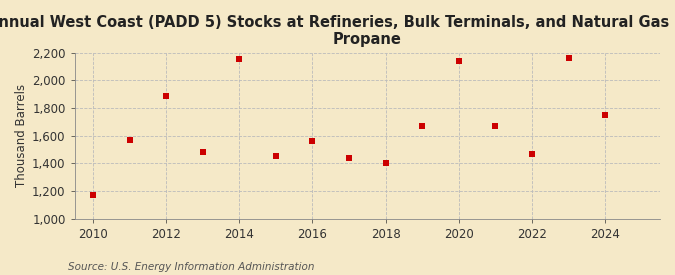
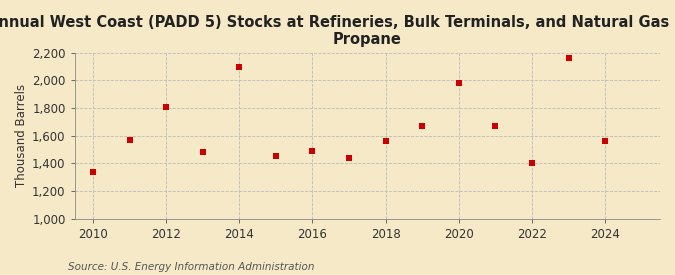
2010: 1,170 -> 1,340
2012: 1,890 -> 1,810
2014: 2,160 -> 2,100
2016: 1,560 -> 1,490
2018: 1,400 -> 1,560
2020: 2,140 -> 1,980
2022: 1,470 -> 1,400
2024: 1,750 -> 1,560
